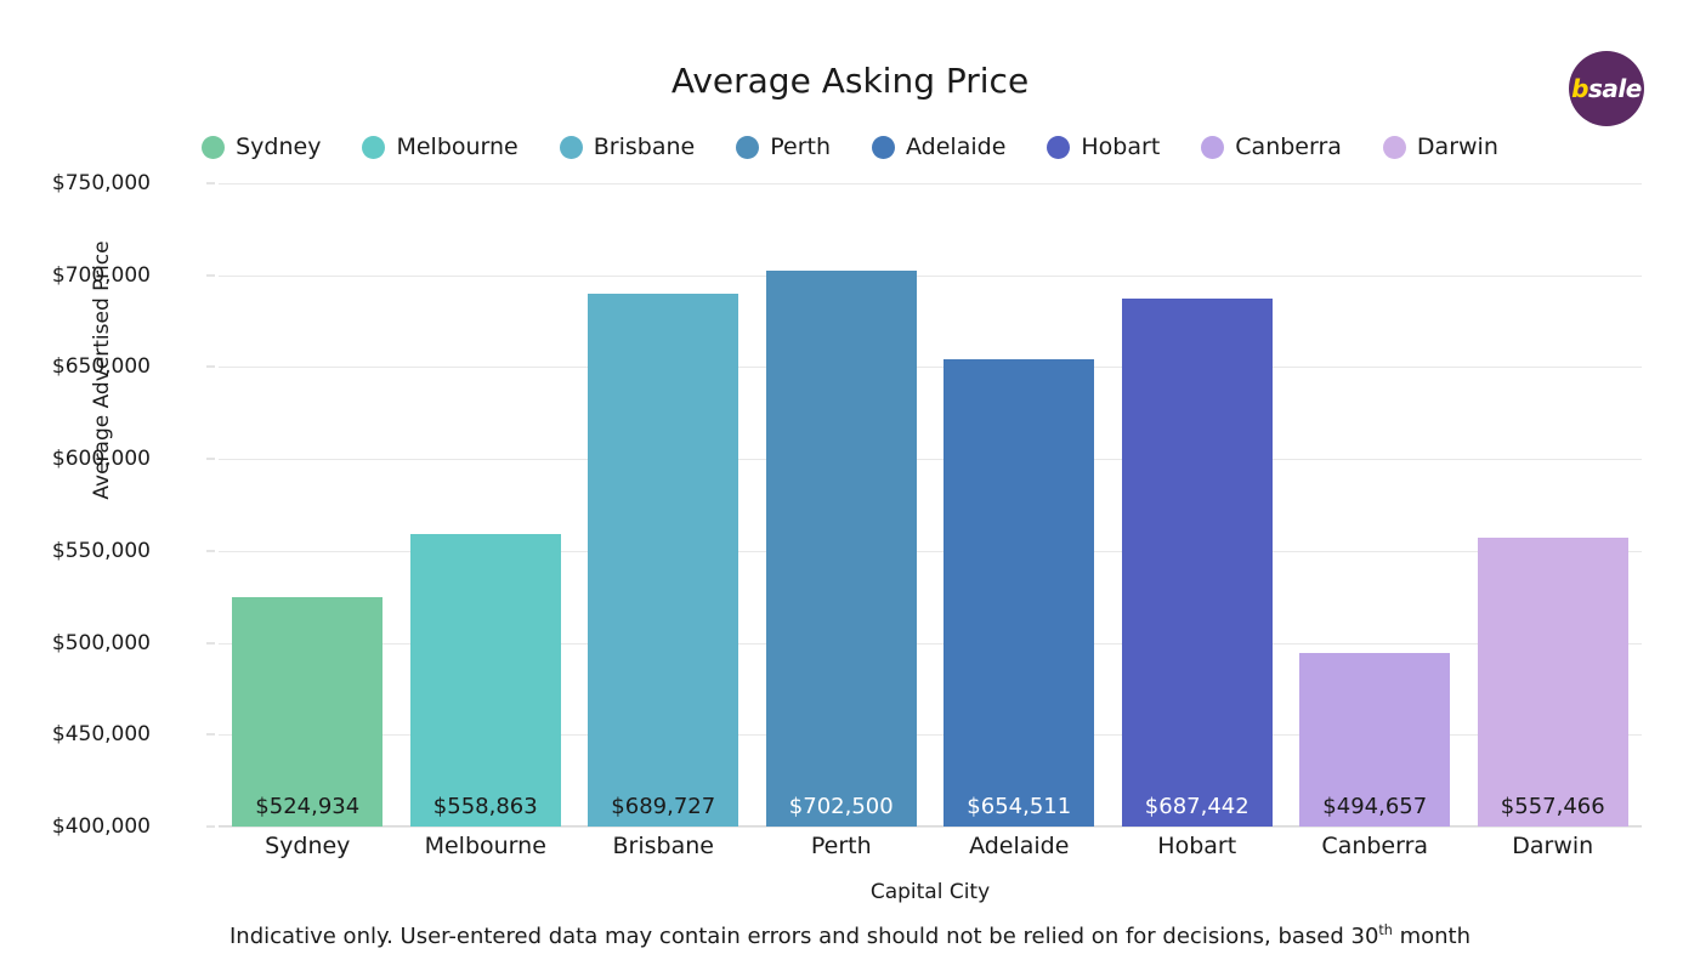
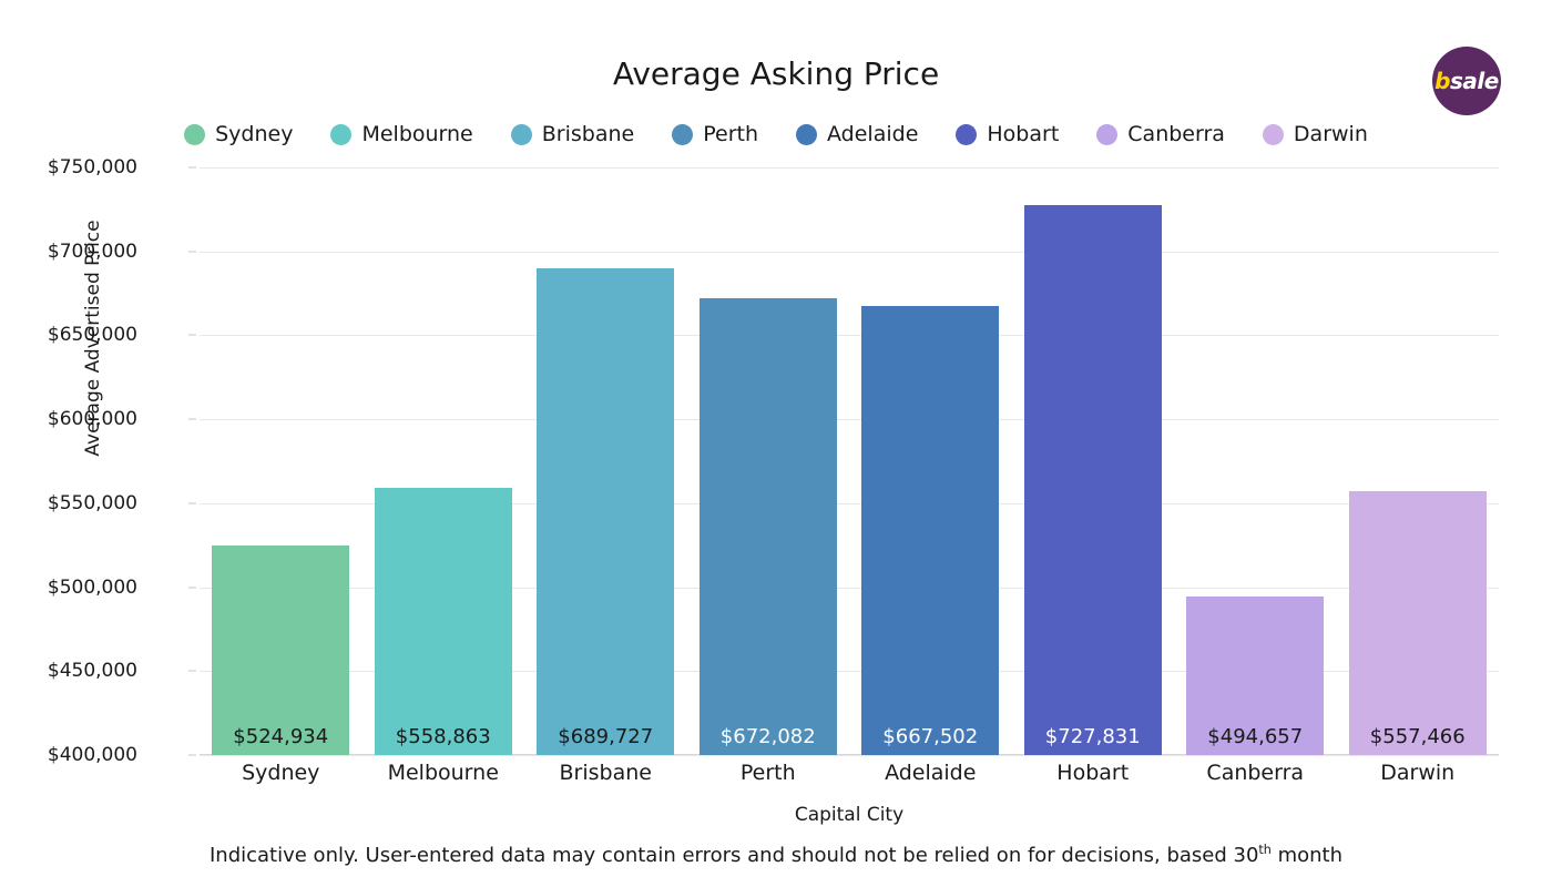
Perth: $702,500 -> $672,082
Adelaide: $654,511 -> $667,502
Hobart: $687,442 -> $727,831
